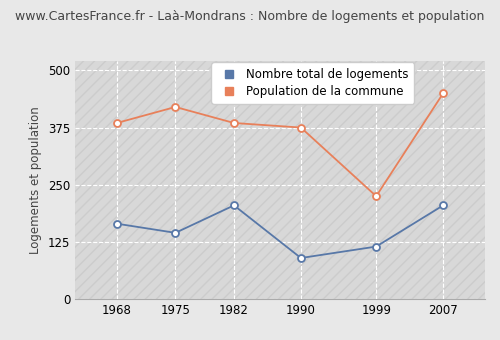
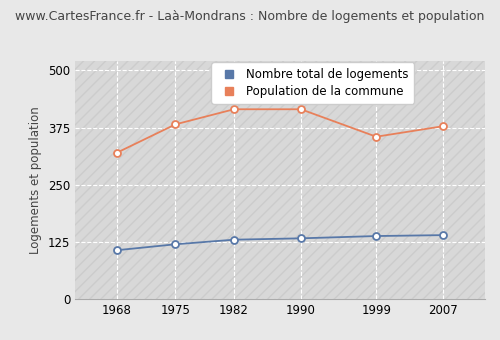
Nombre total de logements/1968: 165 -> 107
Population de la commune/1968: 385 -> 320
Nombre total de logements/1975: 145 -> 120
Population de la commune/1975: 420 -> 382
Nombre total de logements/1982: 205 -> 130
Population de la commune/1982: 385 -> 415
Nombre total de logements/1990: 90 -> 133
Population de la commune/1990: 375 -> 415
Nombre total de logements/1999: 115 -> 138
Population de la commune/1999: 225 -> 355
Nombre total de logements/2007: 205 -> 140
Population de la commune/2007: 450 -> 378
